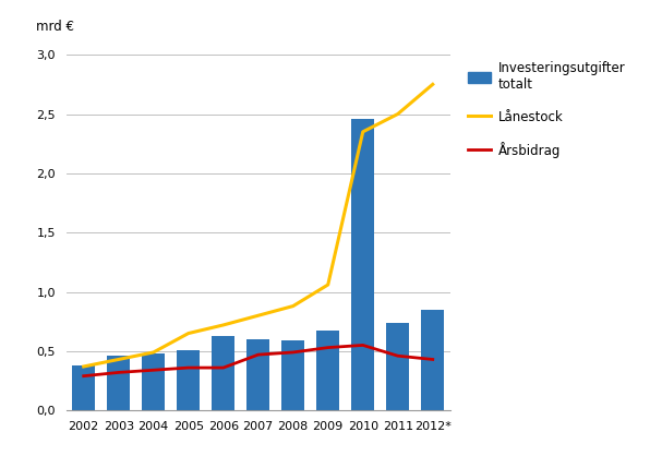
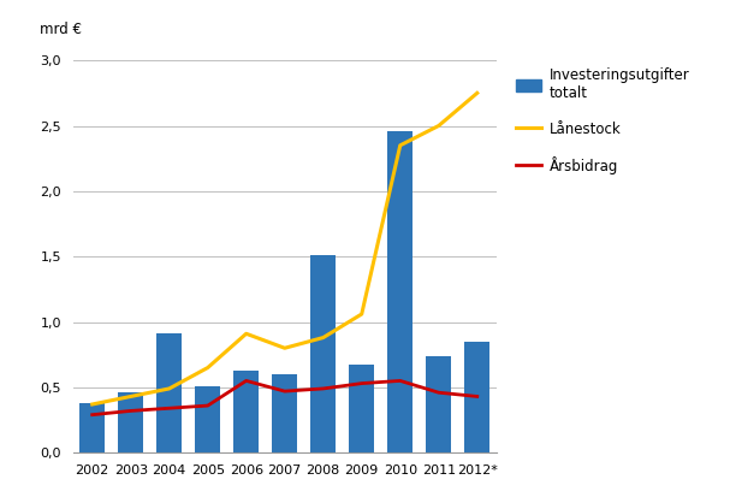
Investeringsutgifter totalt/2004: 0,48 -> 0,91
Lånestock/2006: 0,72 -> 0,91
Årsbidrag/2006: 0,36 -> 0,55
Investeringsutgifter totalt/2008: 0,59 -> 1,51
